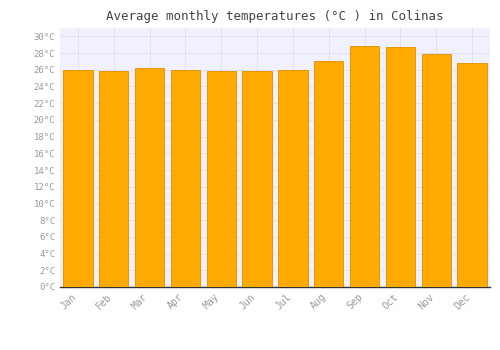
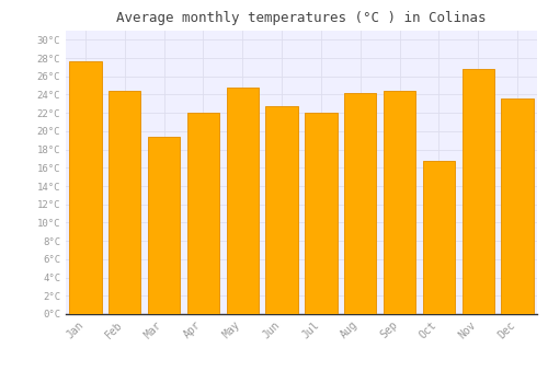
Jan: 26.0°C -> 27.6°C
Feb: 25.8°C -> 24.4°C
Mar: 26.2°C -> 19.4°C
Apr: 26.0°C -> 22.0°C
May: 25.8°C -> 24.8°C
Jun: 25.9°C -> 22.8°C
Jul: 26.0°C -> 22.0°C
Aug: 27.0°C -> 24.2°C
Sep: 28.8°C -> 24.4°C
Oct: 28.7°C -> 16.8°C
Nov: 27.9°C -> 26.8°C
Dec: 26.8°C -> 23.6°C
